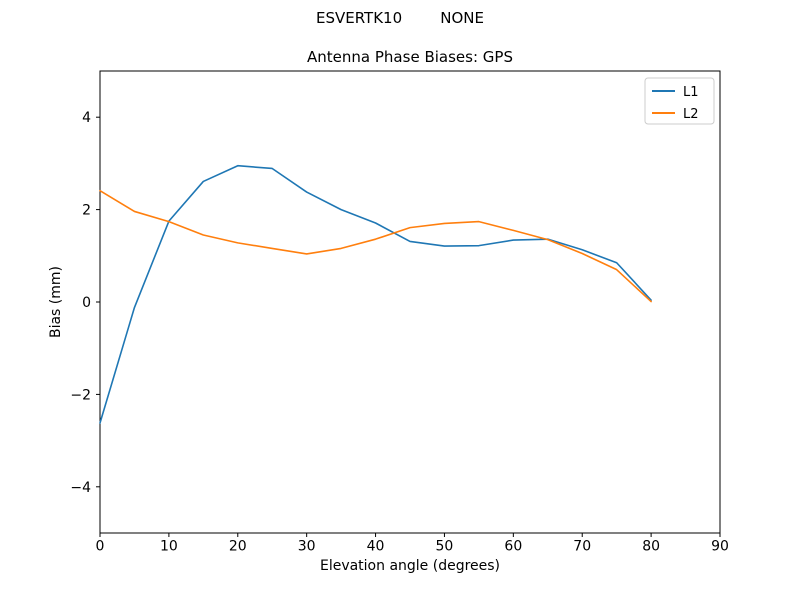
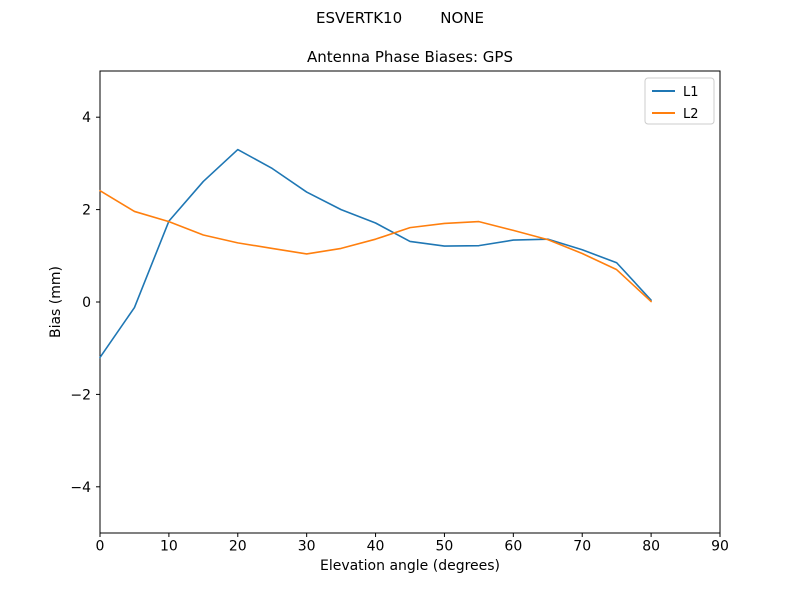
L1/0: -2.6 -> -1.2
L1/20: 3.0 -> 3.3
